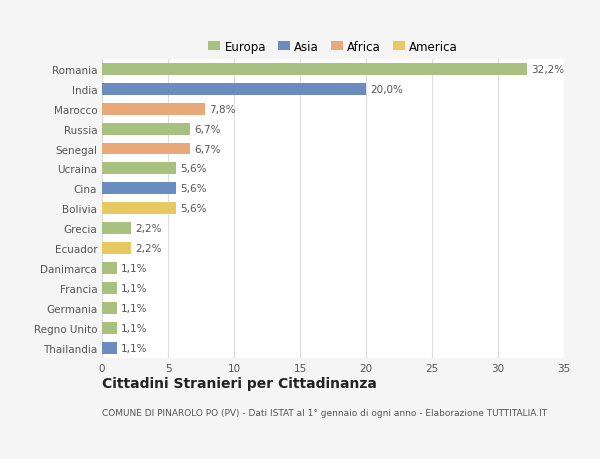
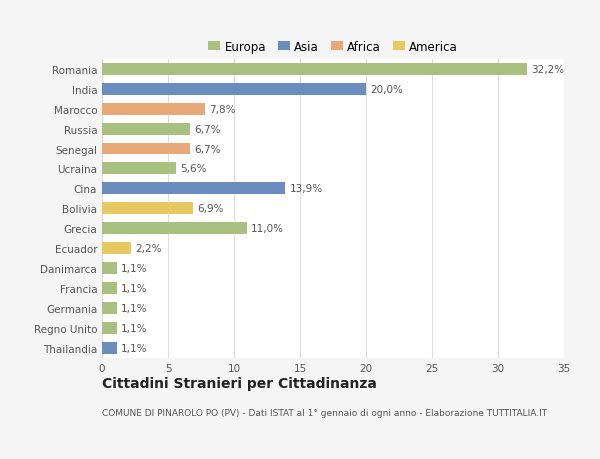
Cina: 5,6% -> 13,9%
Bolivia: 5,6% -> 6,9%
Grecia: 2,2% -> 11,0%
